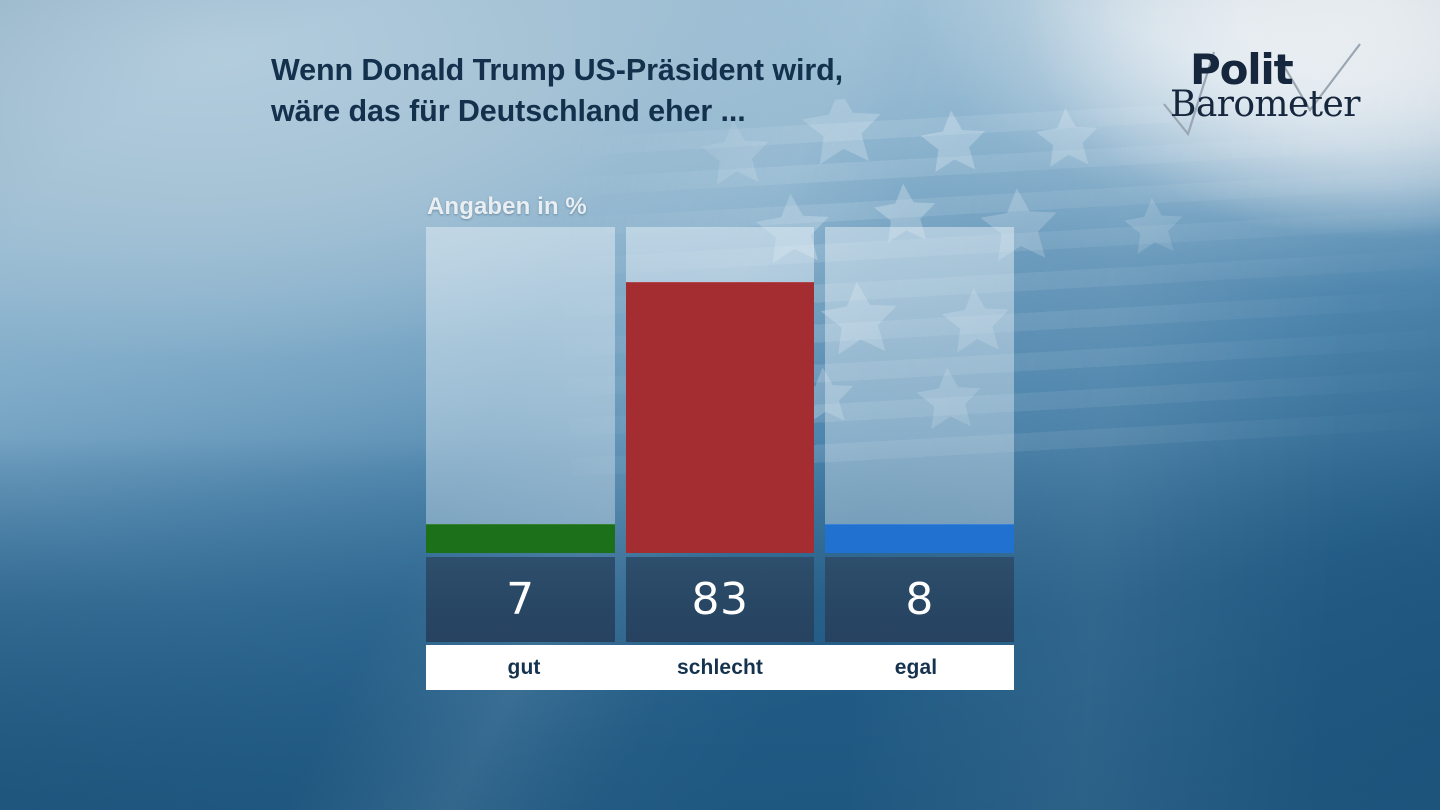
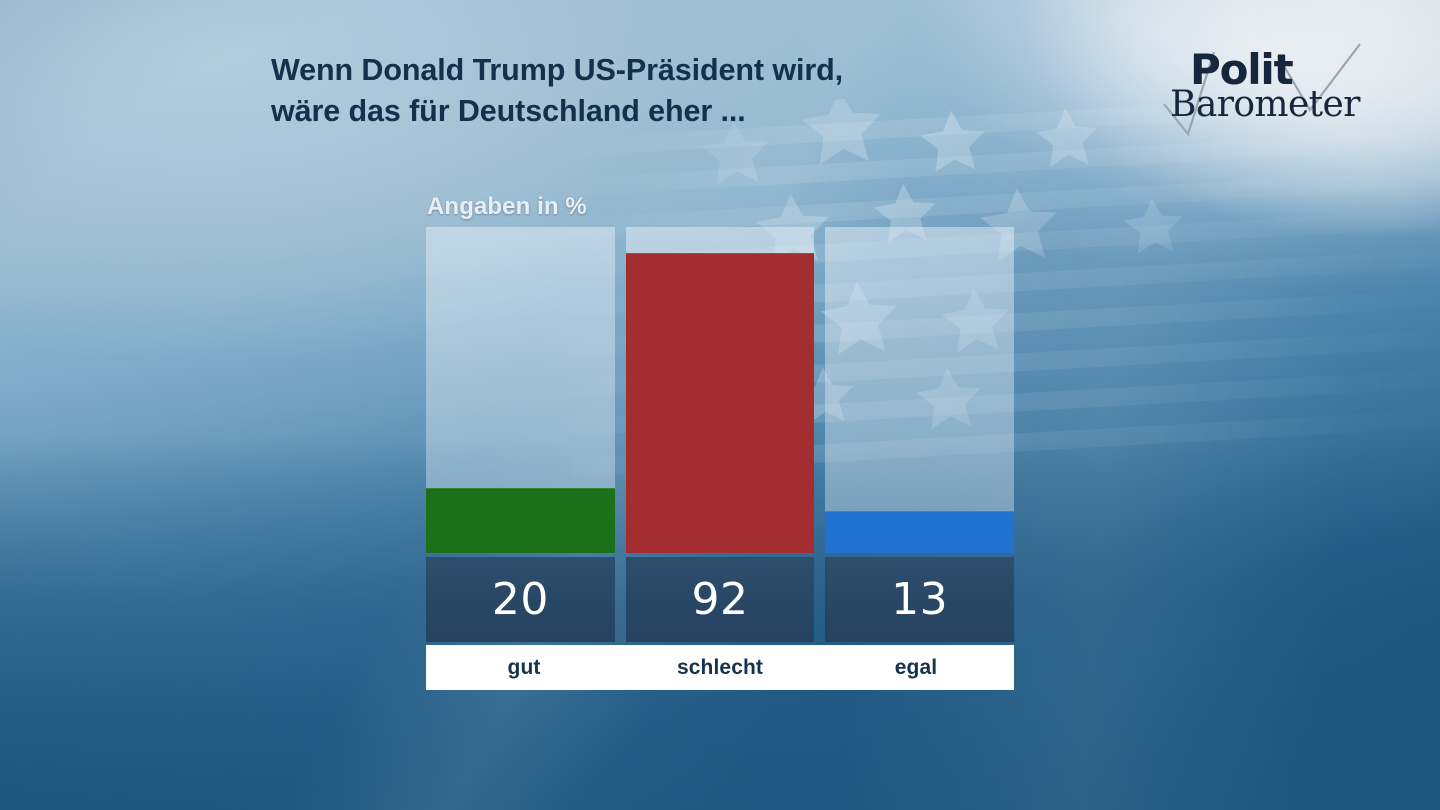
gut: 7 -> 20
schlecht: 83 -> 92
egal: 8 -> 13
